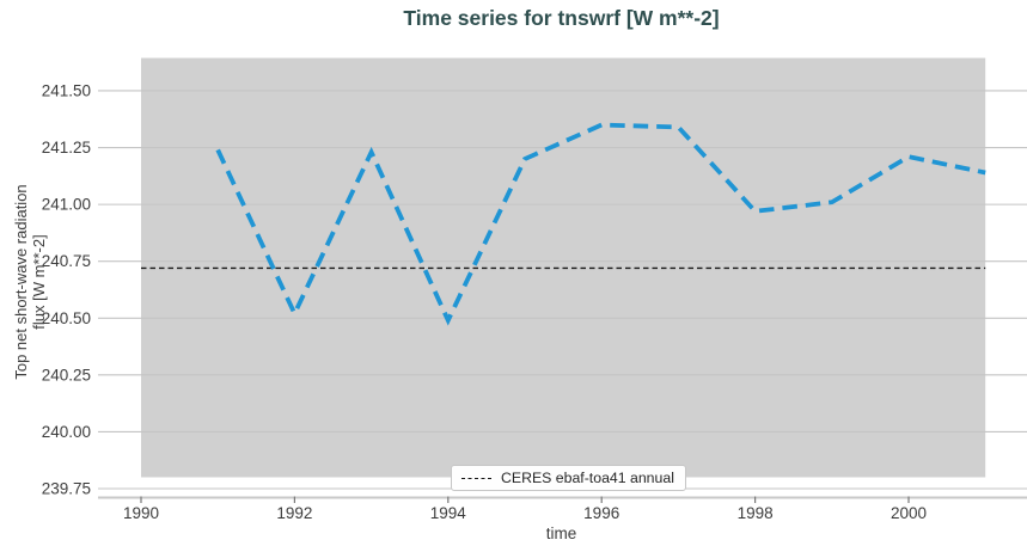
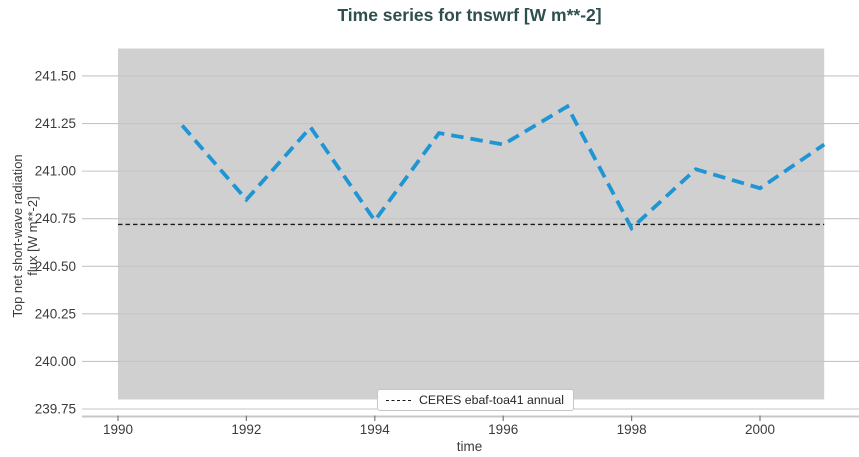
1992: 240.52 -> 240.85
1994: 240.49 -> 240.74
1996: 241.35 -> 241.14
1998: 240.97 -> 240.70
2000: 241.21 -> 240.91
